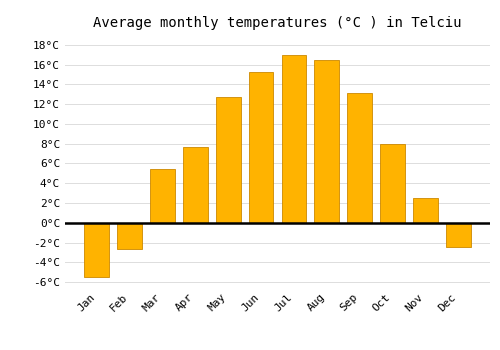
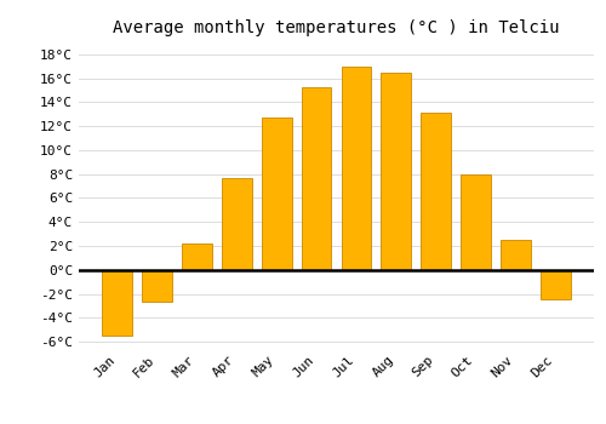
Mar: 5.4°C -> 2.2°C
